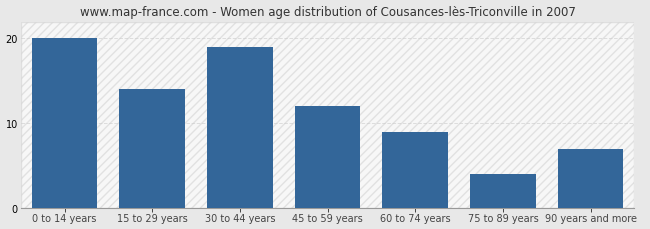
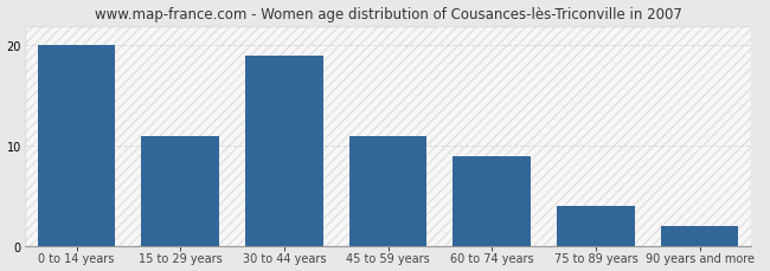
15 to 29 years: 14 -> 11
45 to 59 years: 12 -> 11
90 years and more: 7 -> 2
